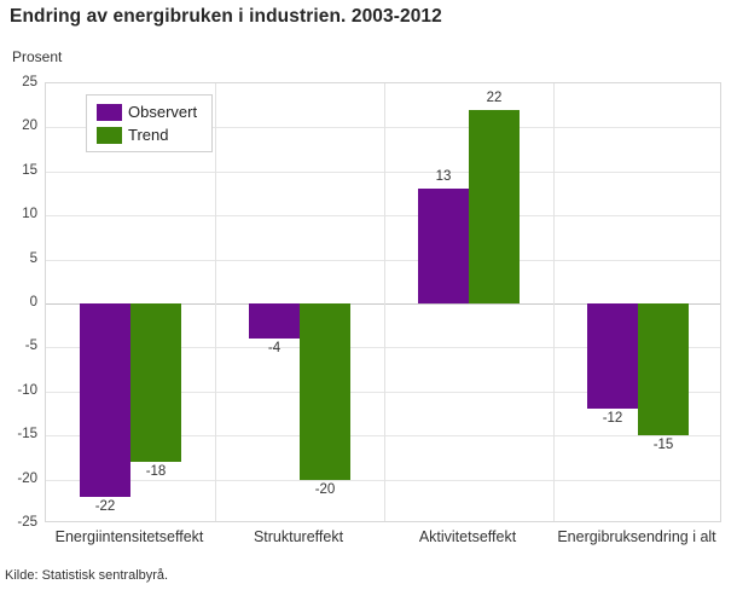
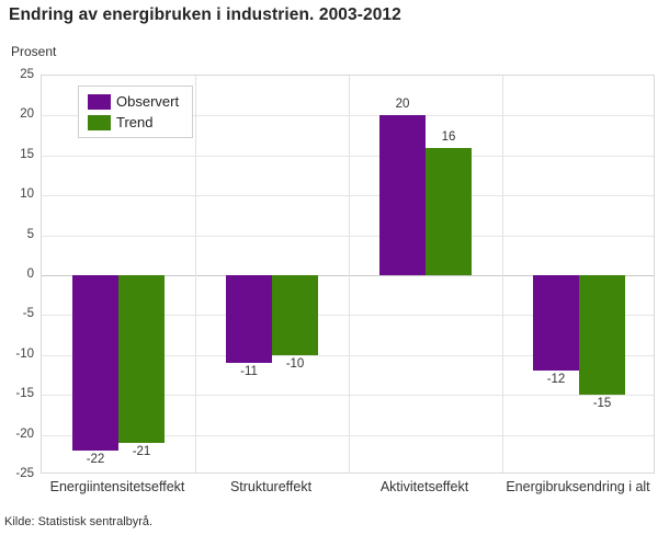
Trend/Energiintensitetseffekt: -18 -> -21
Observert/Struktureffekt: -4 -> -11
Trend/Struktureffekt: -20 -> -10
Observert/Aktivitetseffekt: 13 -> 20
Trend/Aktivitetseffekt: 22 -> 16
